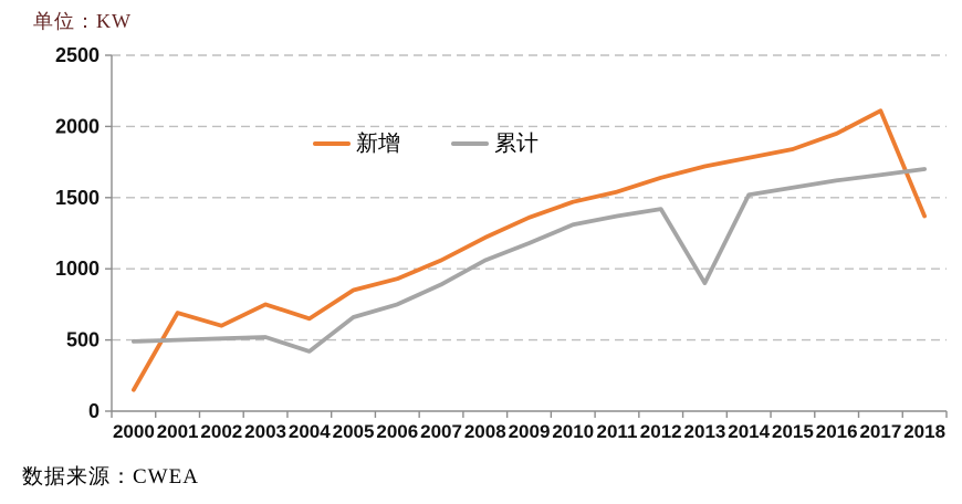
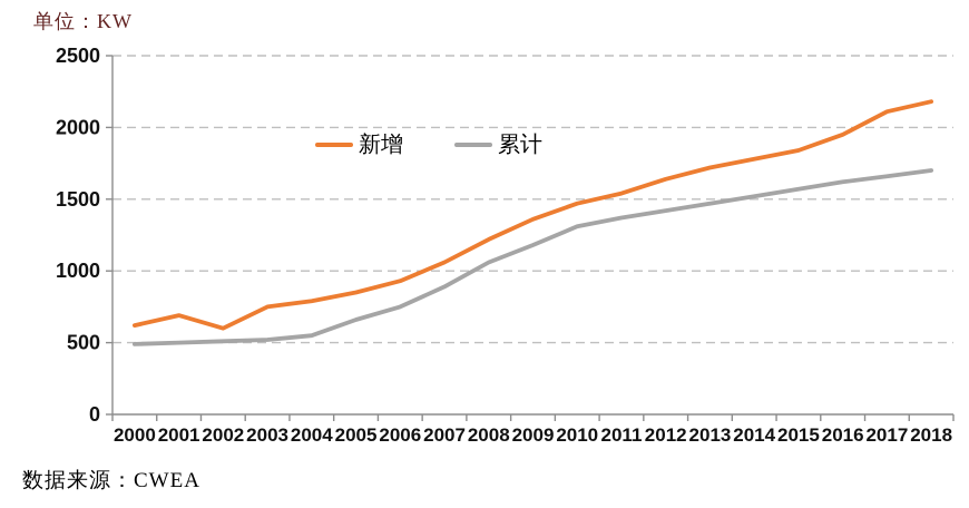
新增/2000: 150 -> 620
新增/2004: 650 -> 790
累计/2004: 420 -> 550
累计/2013: 900 -> 1470
新增/2018: 1370 -> 2180
